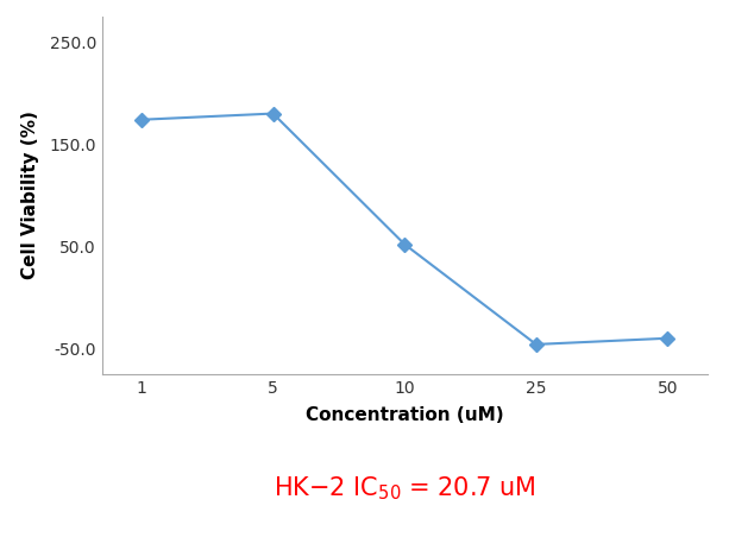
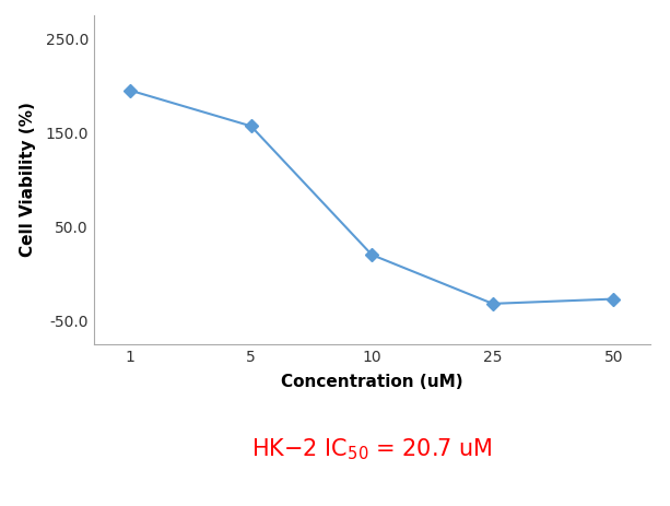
1: 174 -> 195
5: 180 -> 157
10: 52 -> 20
25: -46 -> -32
50: -40 -> -27
